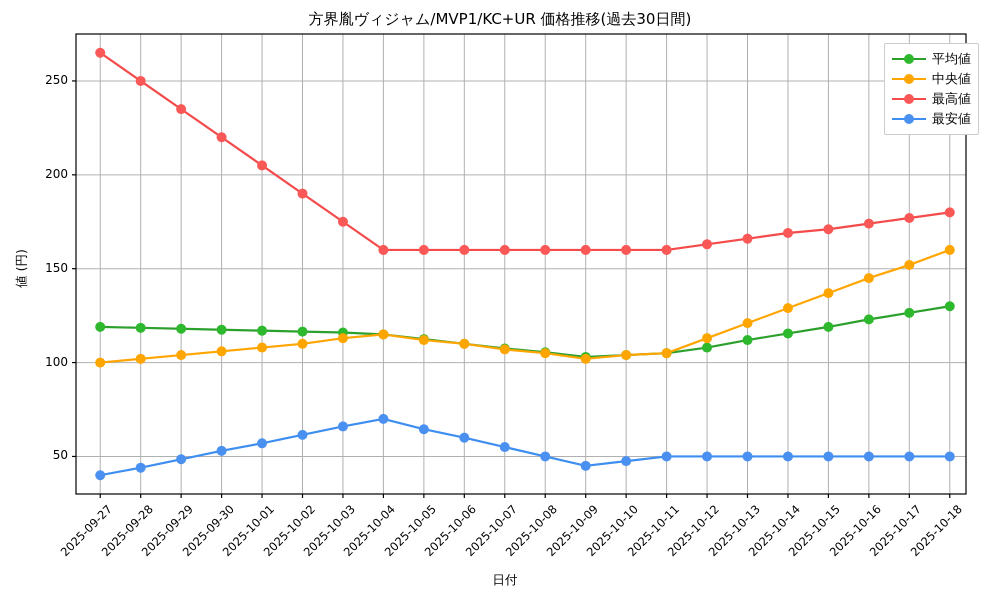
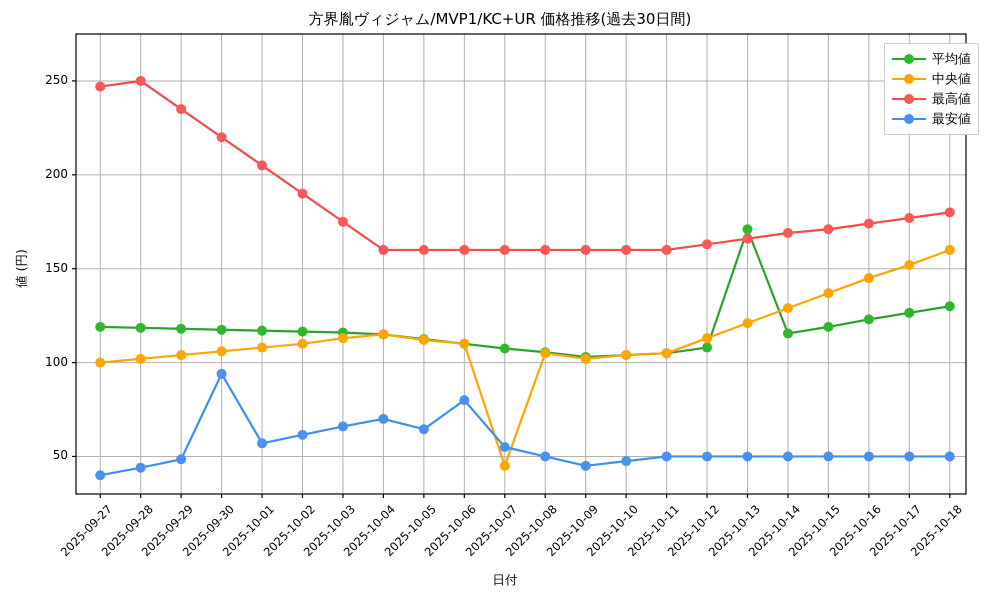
最高値/2025-09-27: 265 -> 247
最安値/2025-09-30: 53 -> 94
最安値/2025-10-06: 60 -> 80
中央値/2025-10-07: 107 -> 45
平均値/2025-10-13: 112 -> 171
